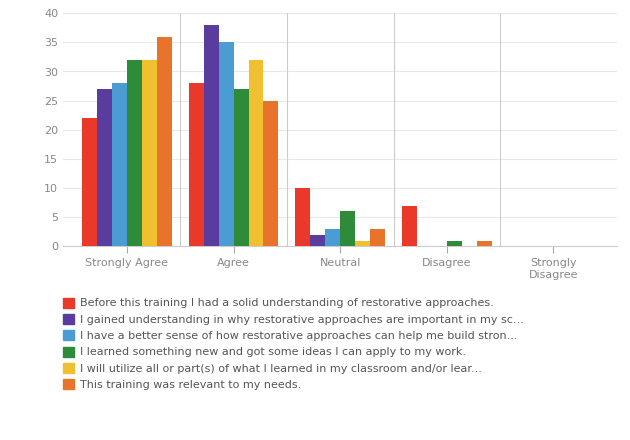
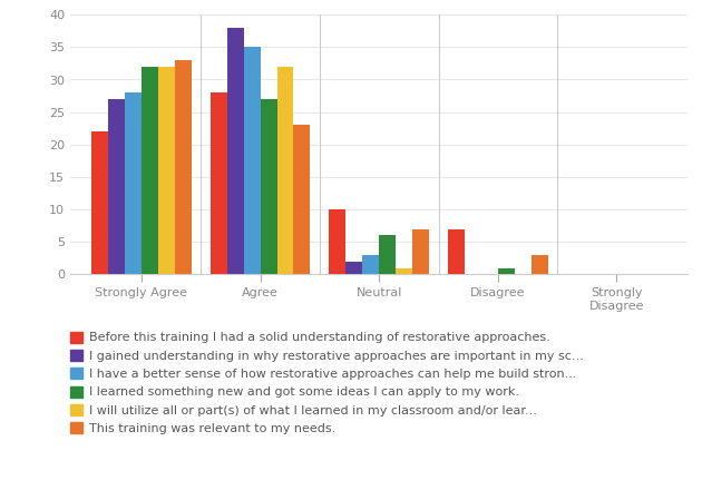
This training was relevant to my needs./Strongly Agree: 36 -> 33
This training was relevant to my needs./Agree: 25 -> 23
This training was relevant to my needs./Neutral: 3 -> 7
This training was relevant to my needs./Disagree: 1 -> 3
